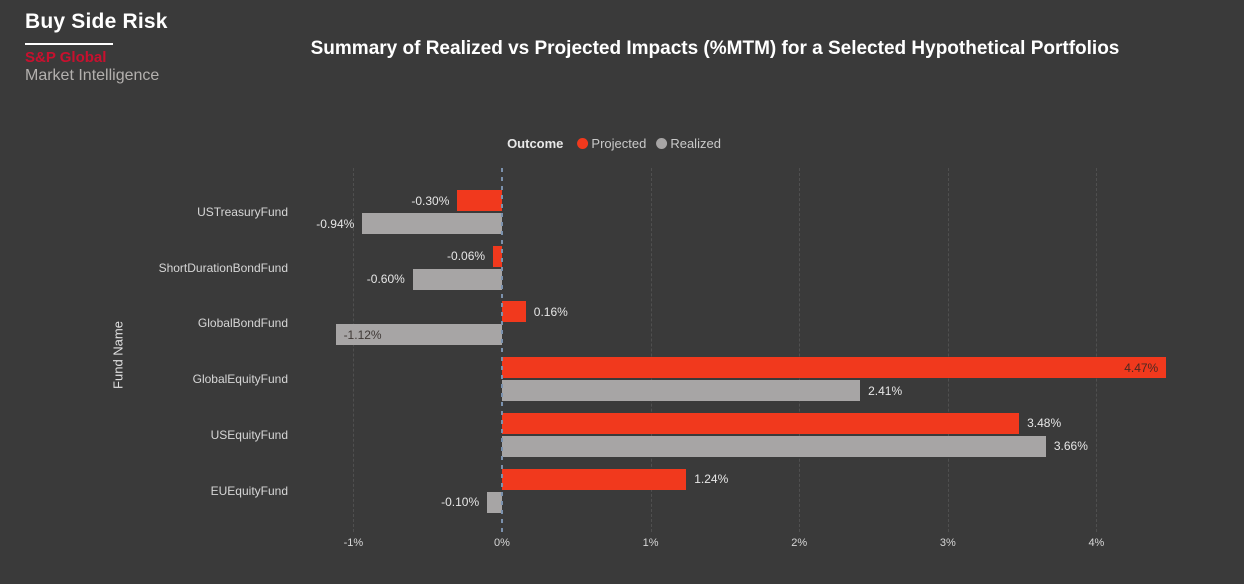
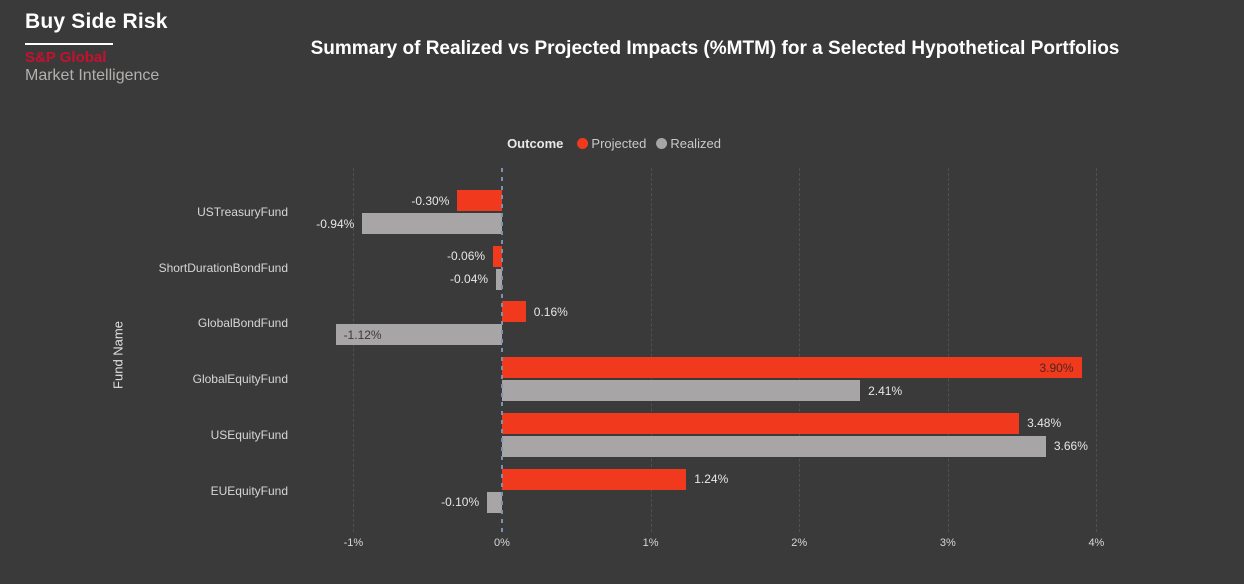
Realized/ShortDurationBondFund: -0.60% -> -0.04%
Projected/GlobalEquityFund: 4.47% -> 3.90%
